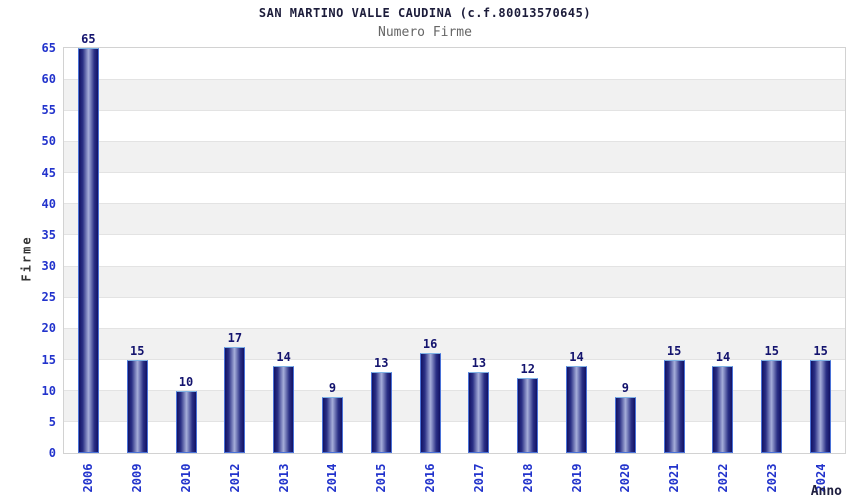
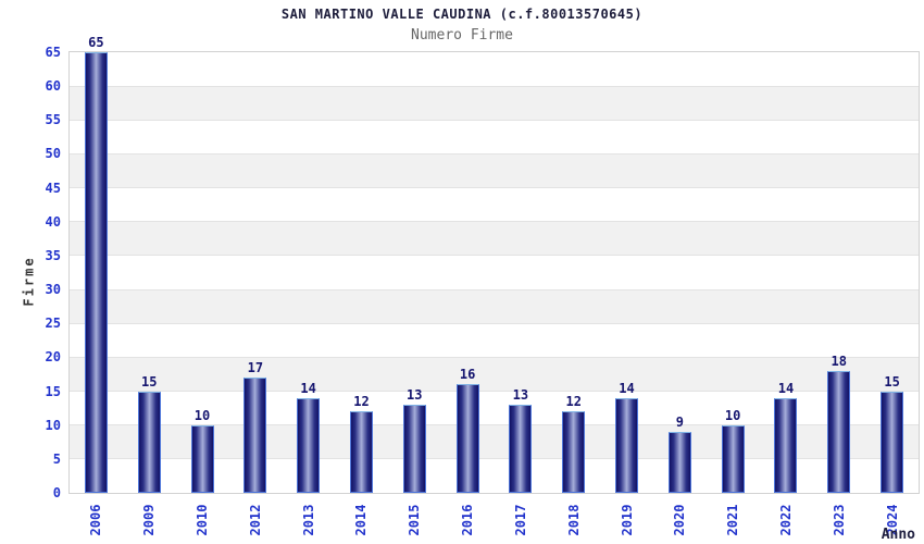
2014: 9 -> 12
2021: 15 -> 10
2023: 15 -> 18
